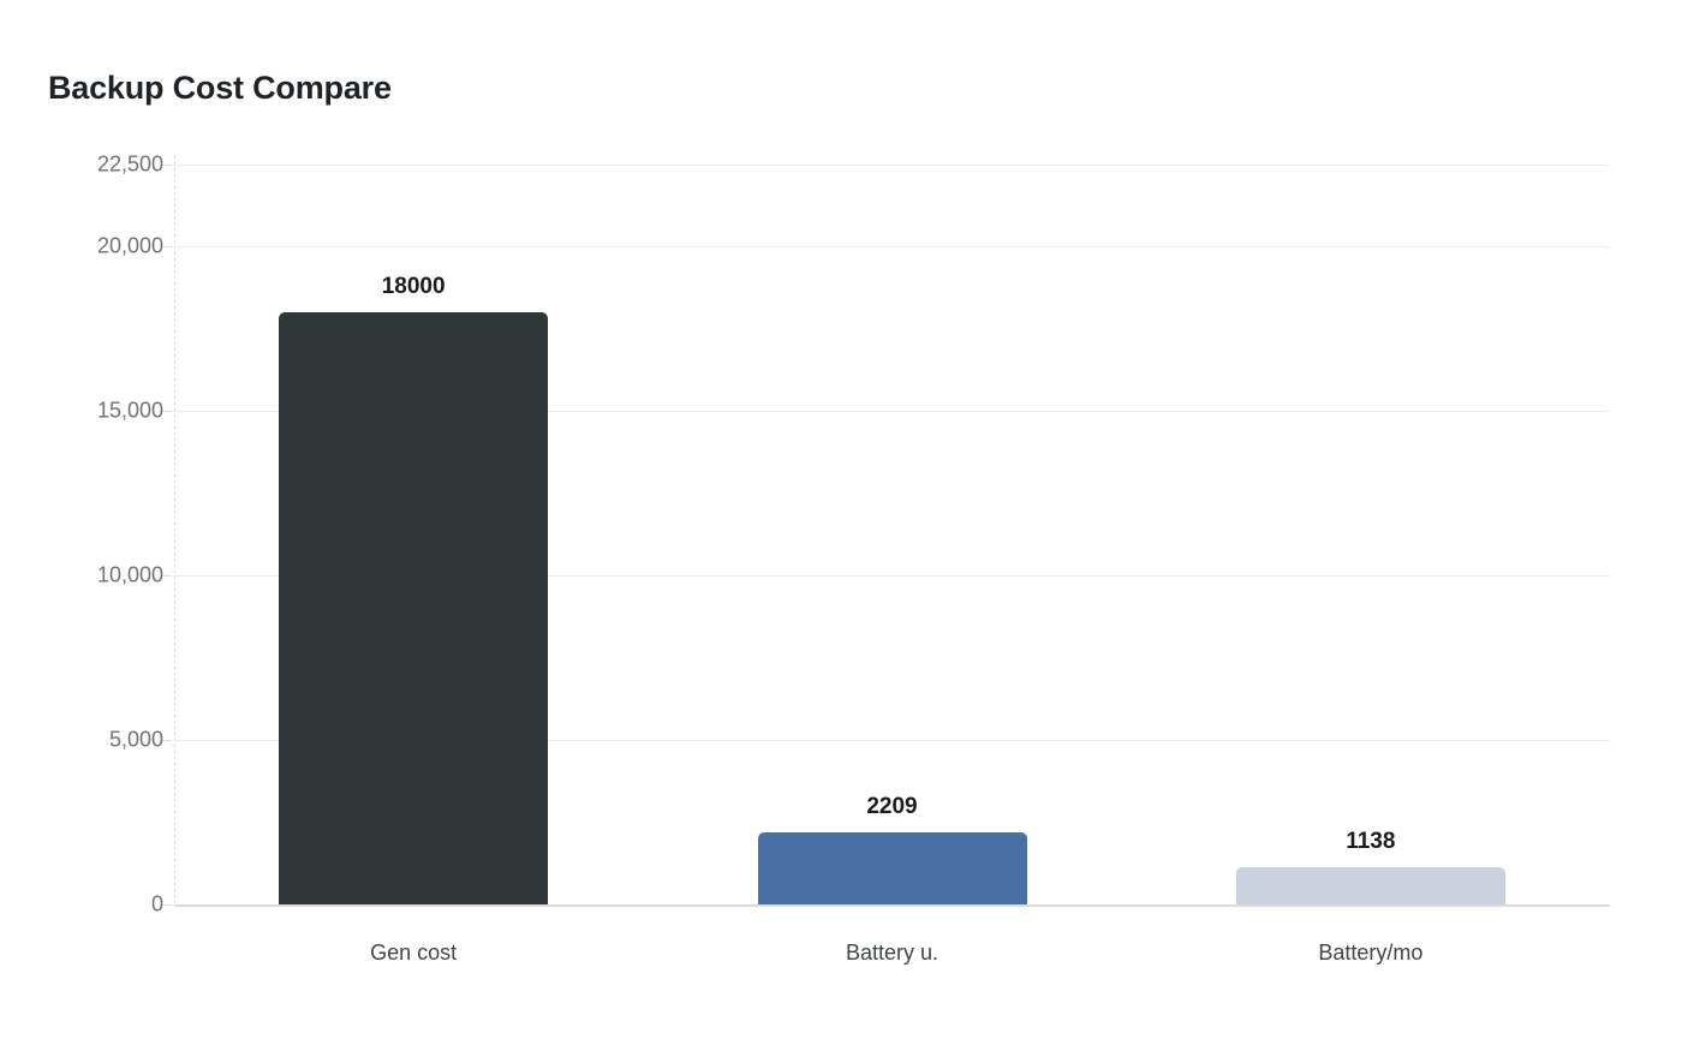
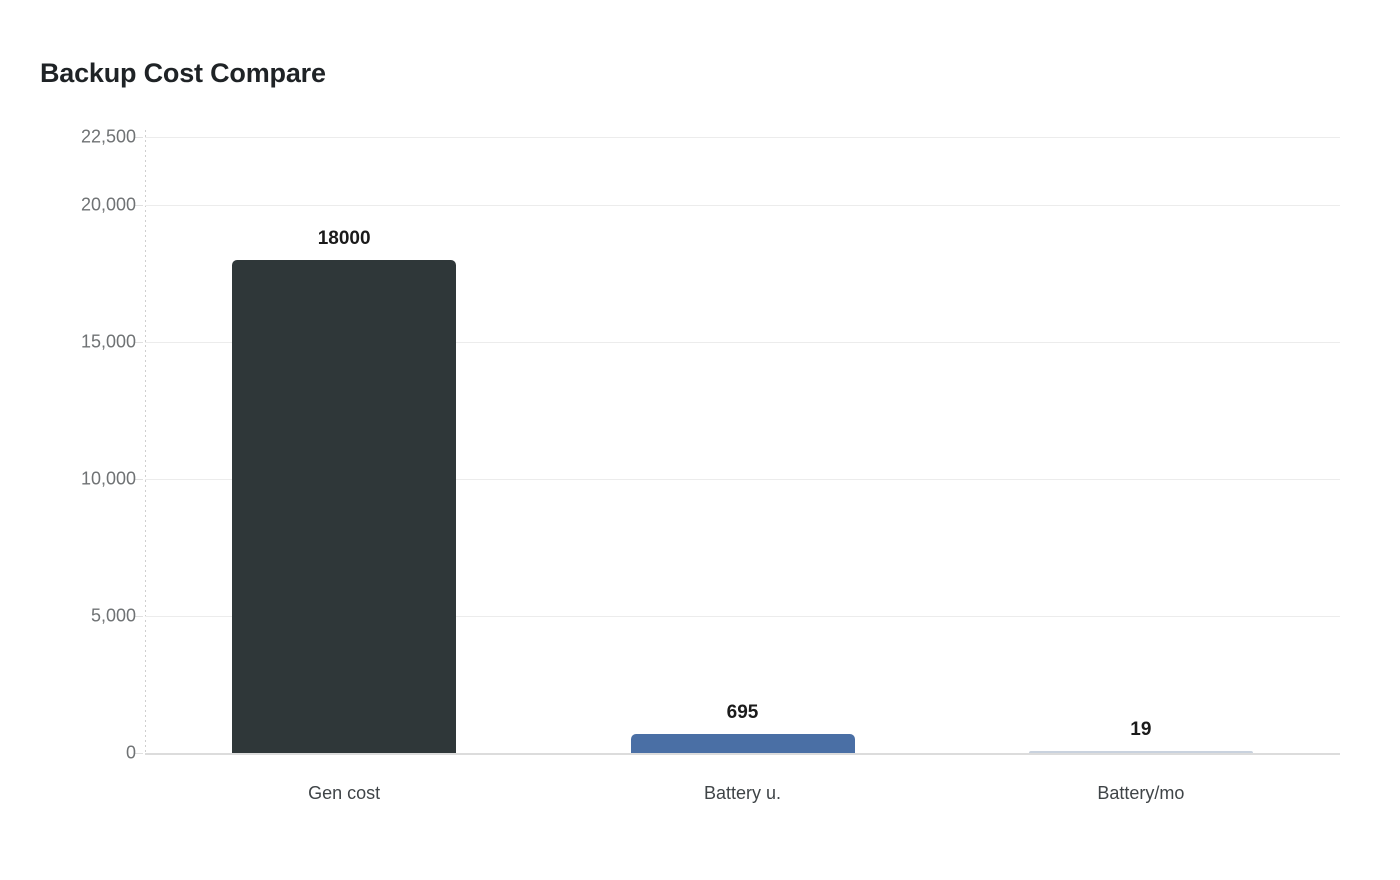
Battery u.: 2209 -> 695
Battery/mo: 1138 -> 19
